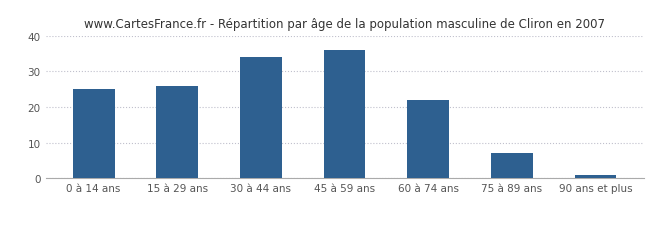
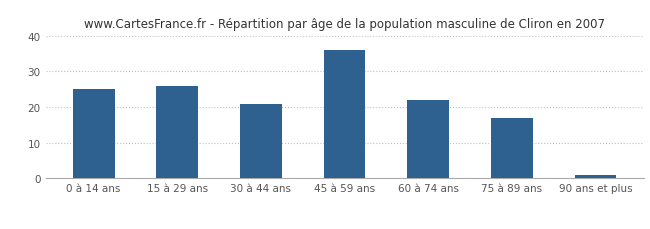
30 à 44 ans: 34 -> 21
75 à 89 ans: 7 -> 17
